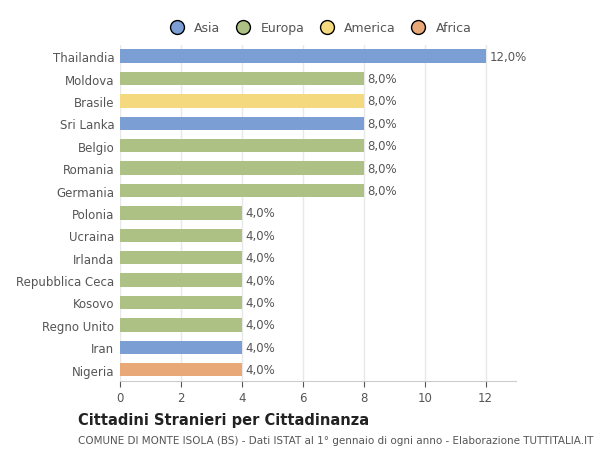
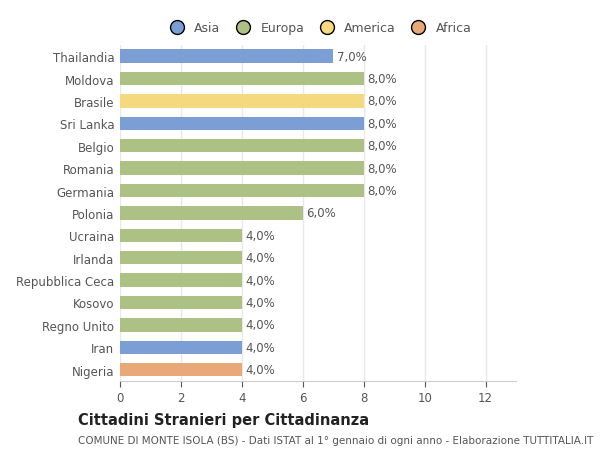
Thailandia: 12,0% -> 7,0%
Polonia: 4,0% -> 6,0%
